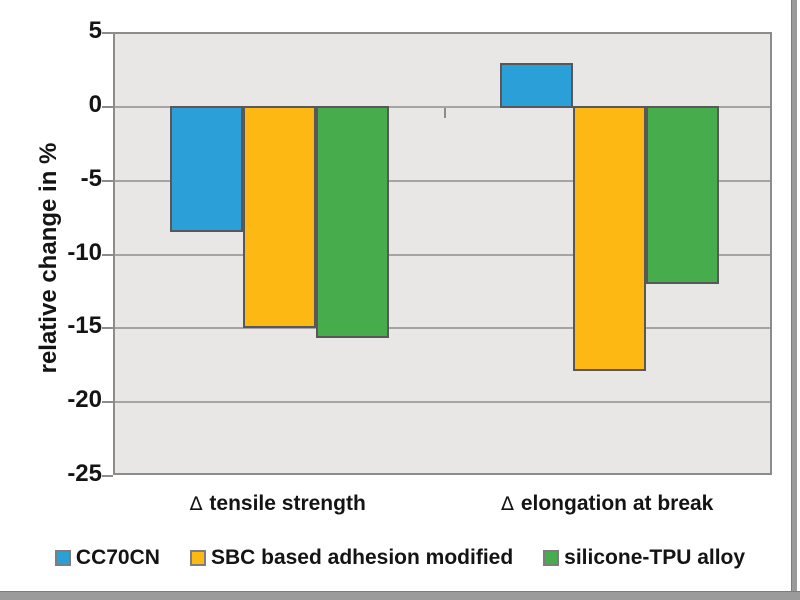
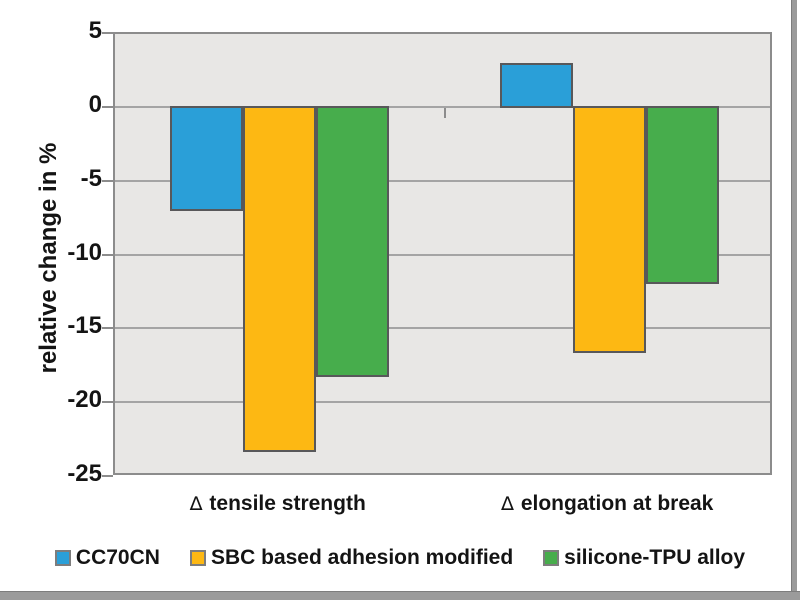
CC70CN/tensile strength: -8.4 -> -7.0
SBC based adhesion modified/tensile strength: -14.9 -> -23.3
silicone-TPU alloy/tensile strength: -15.6 -> -18.2
SBC based adhesion modified/elongation at break: -17.8 -> -16.6
